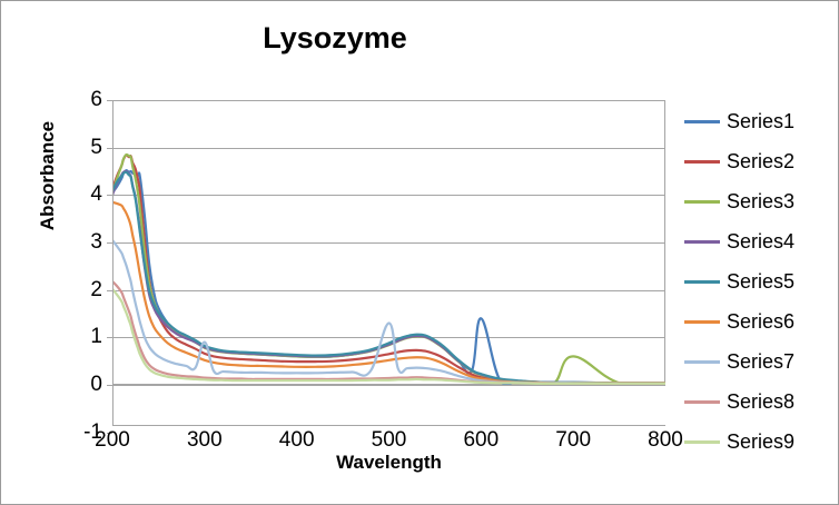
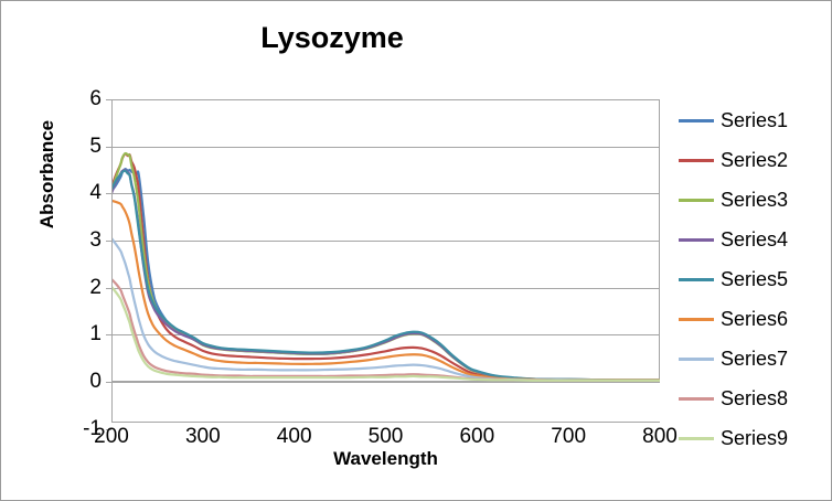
Series7/300: 0.9 -> 0.3
Series7/500: 1.3 -> 0.3
Series1/600: 1.4 -> 0.2
Series3/700: 0.6 -> 0.1
